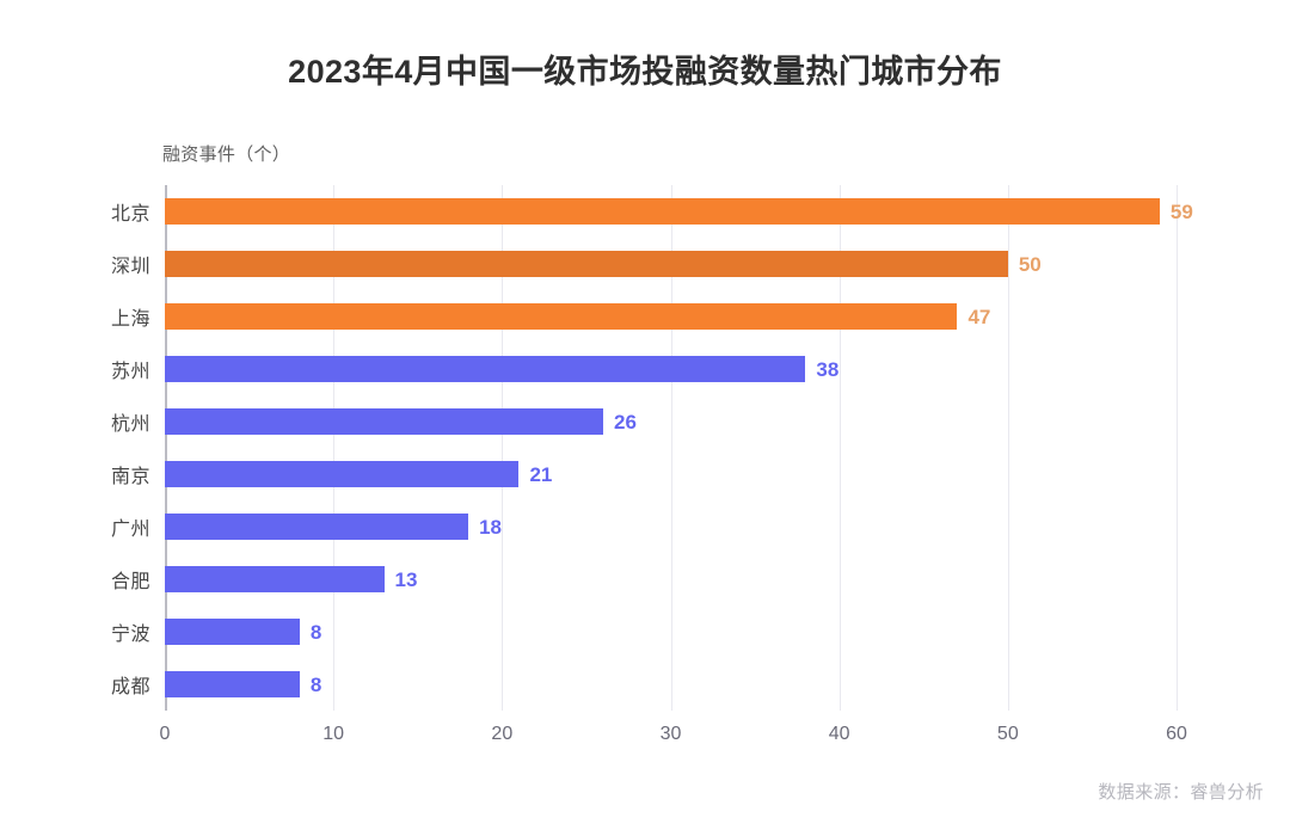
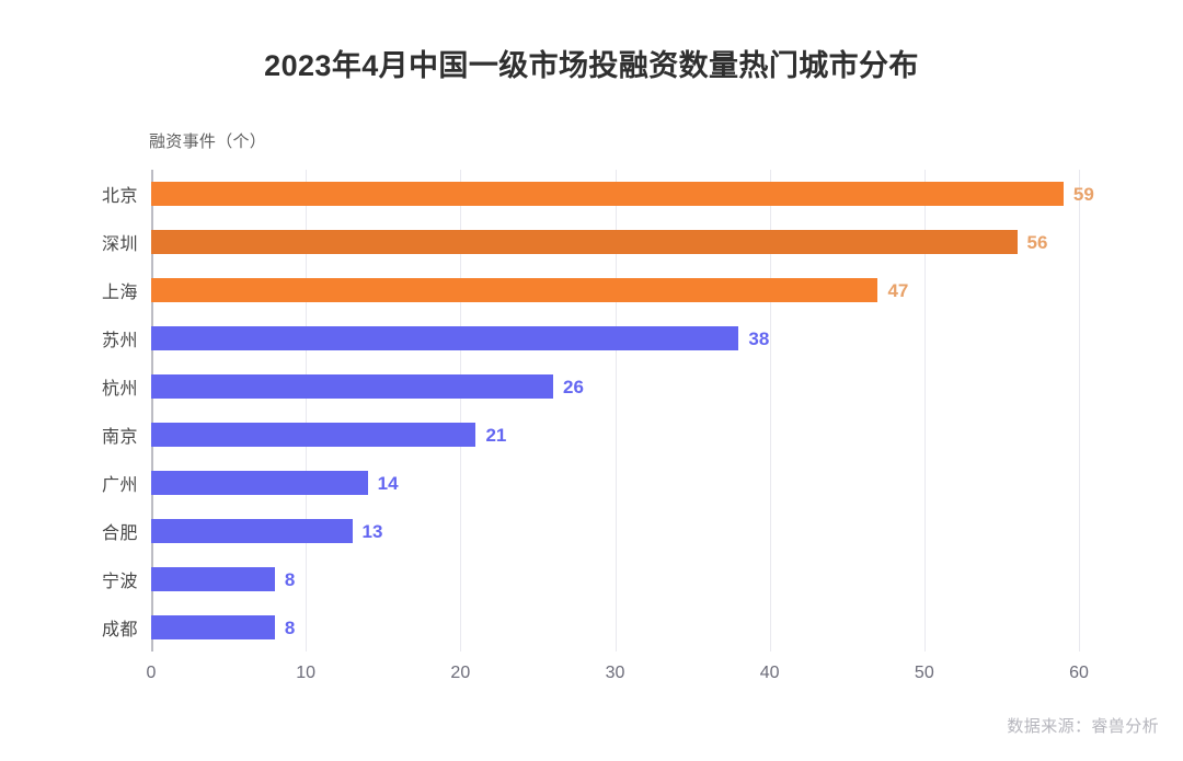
深圳: 50 -> 56
广州: 18 -> 14
